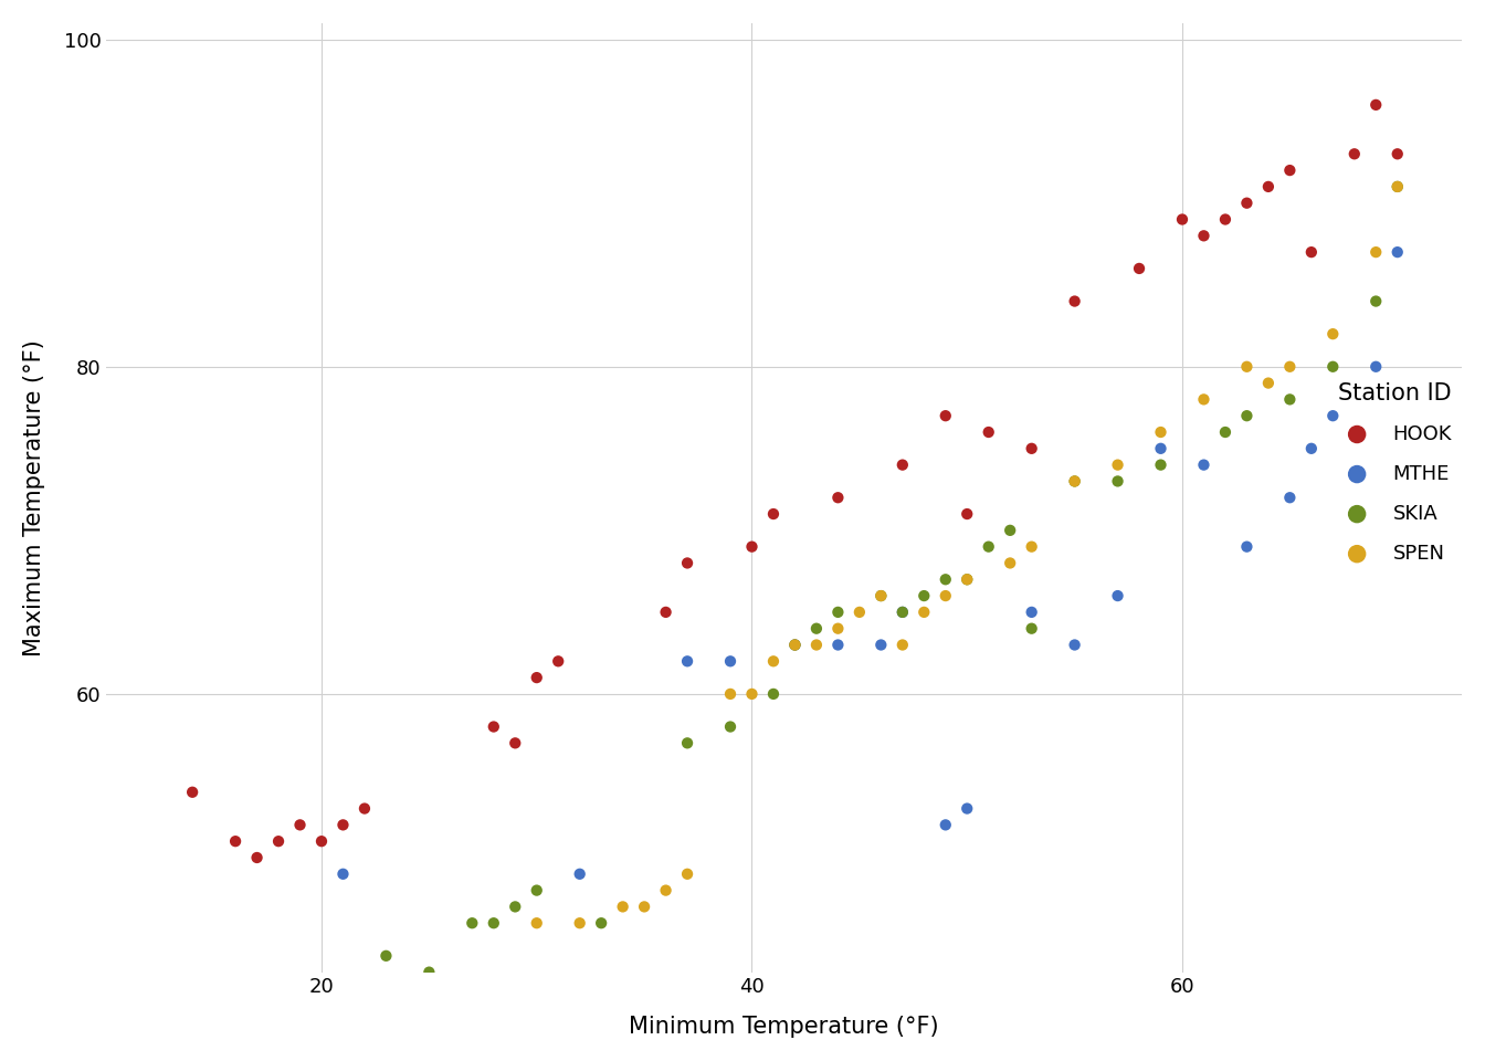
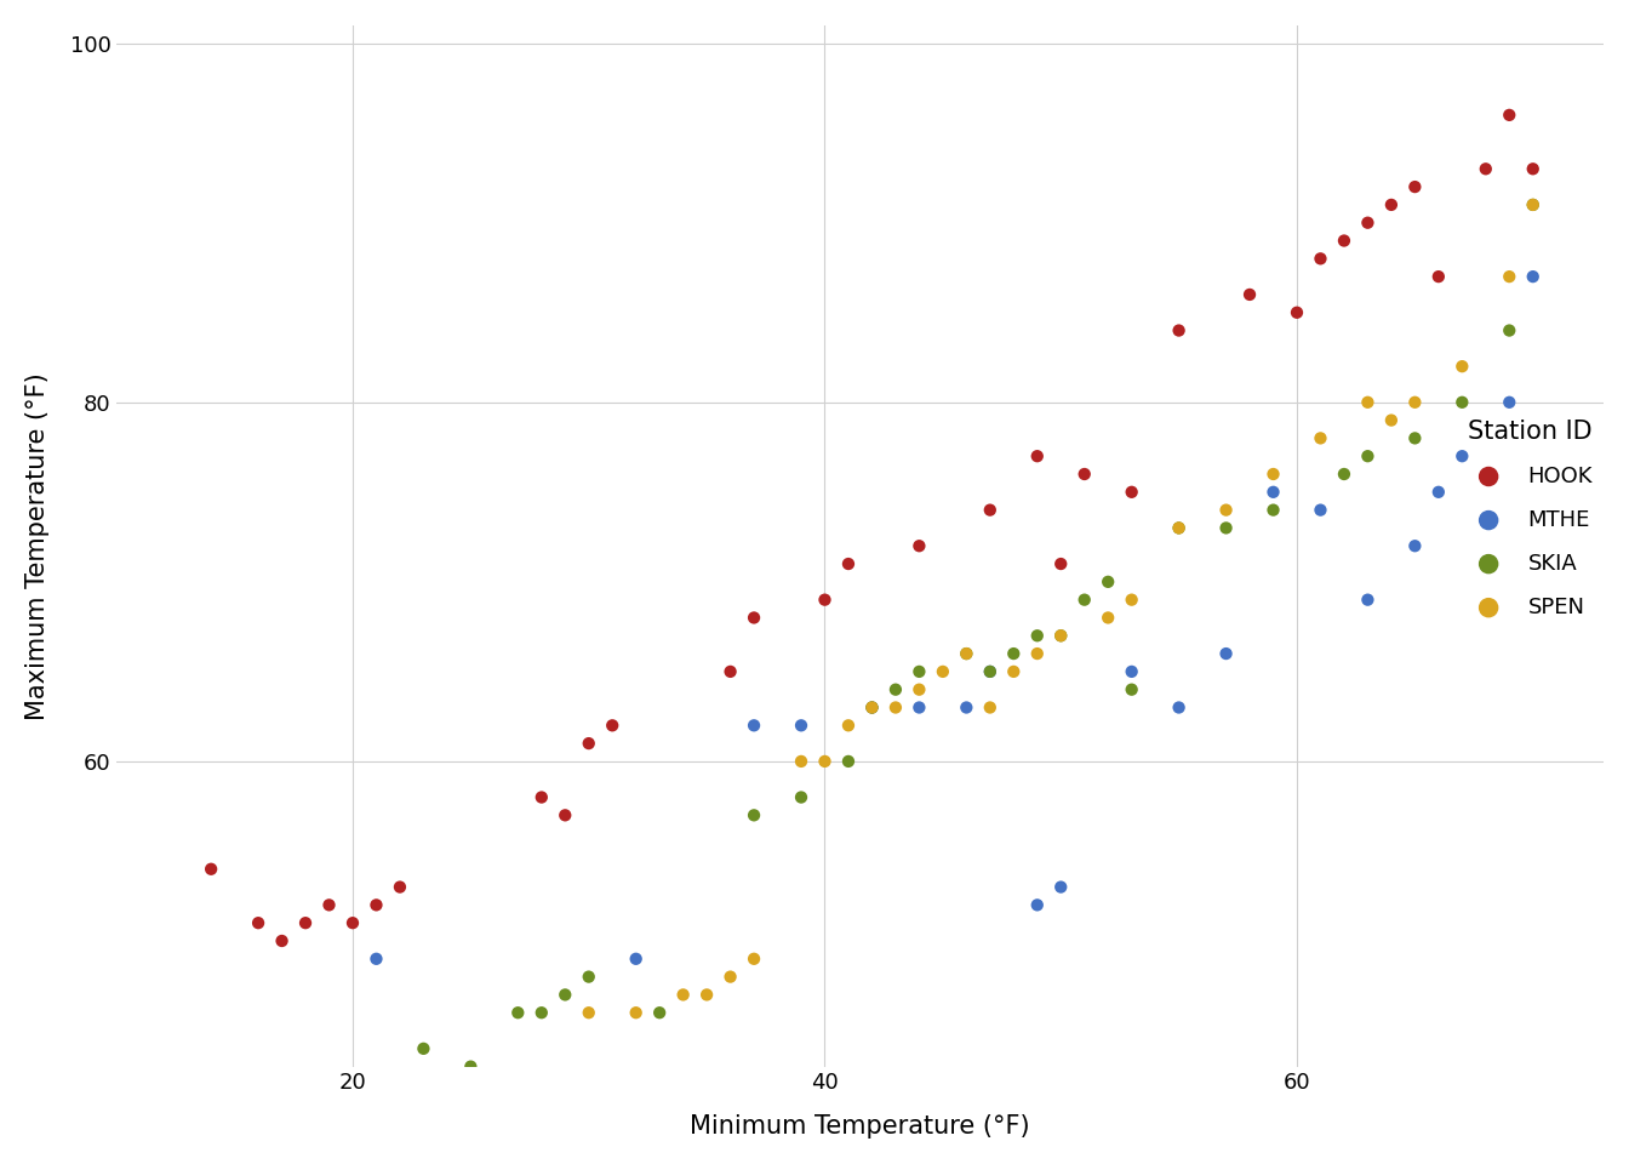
HOOK/60: 89 -> 85
